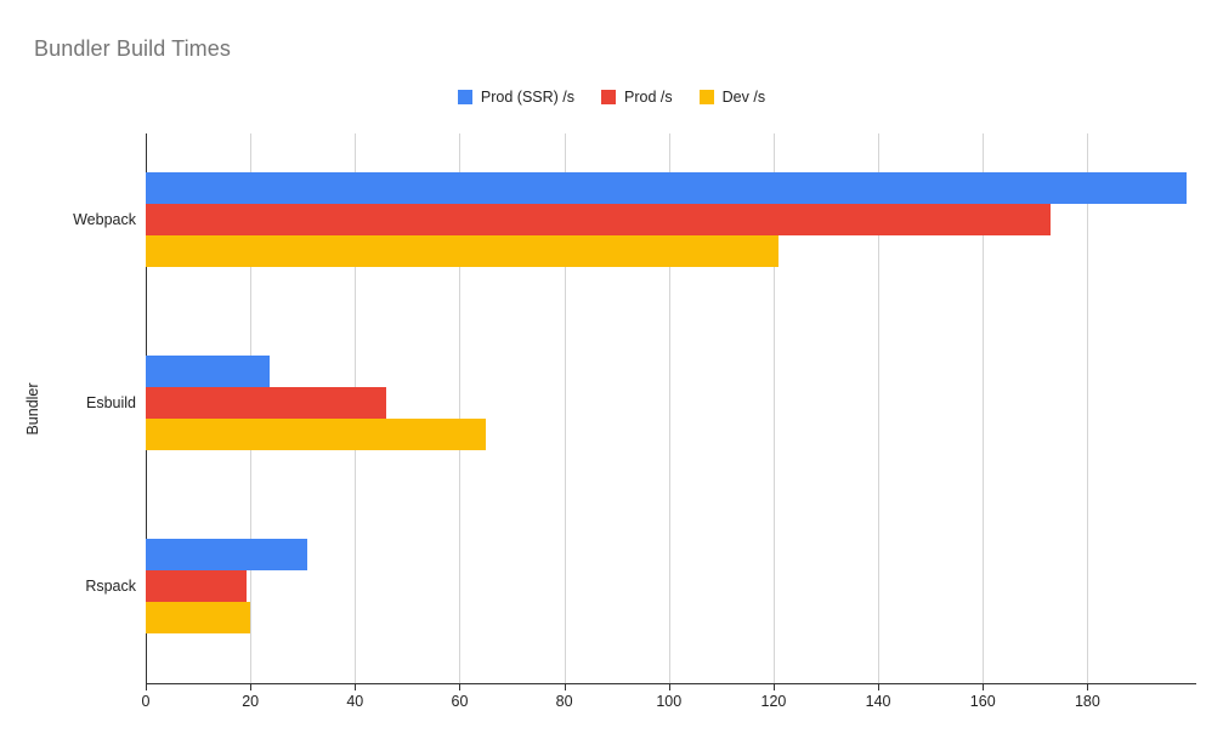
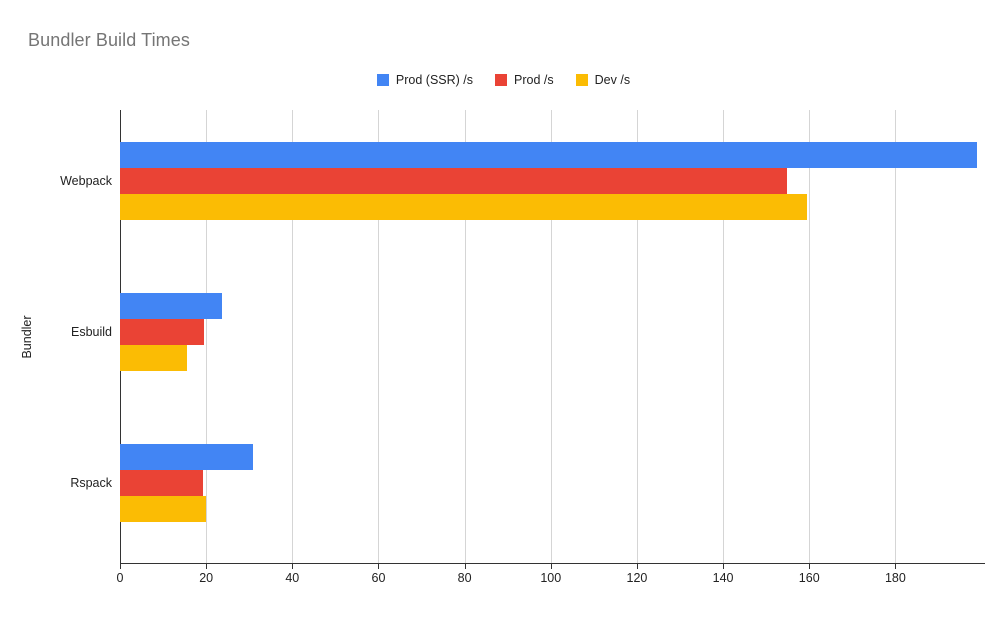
Prod /s/Webpack: 173 -> 155
Dev /s/Webpack: 121 -> 160
Prod /s/Esbuild: 46 -> 20
Dev /s/Esbuild: 65 -> 16
